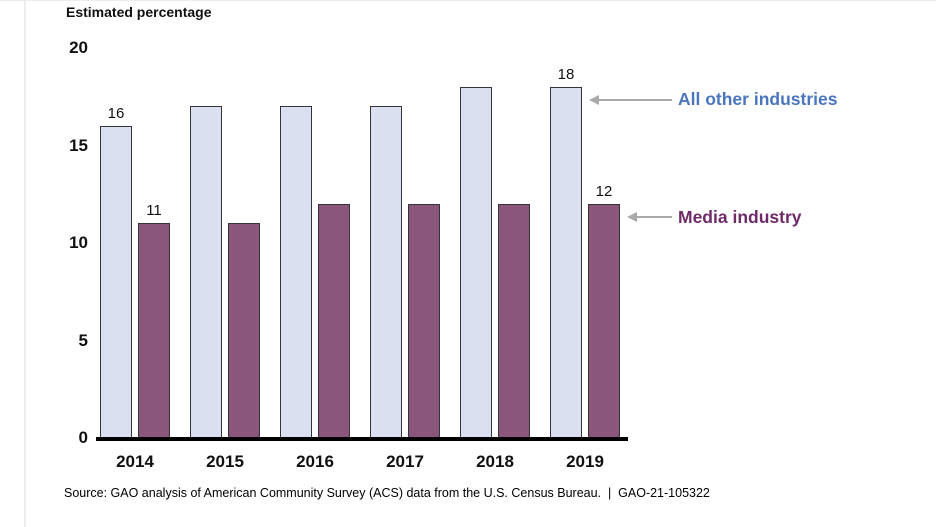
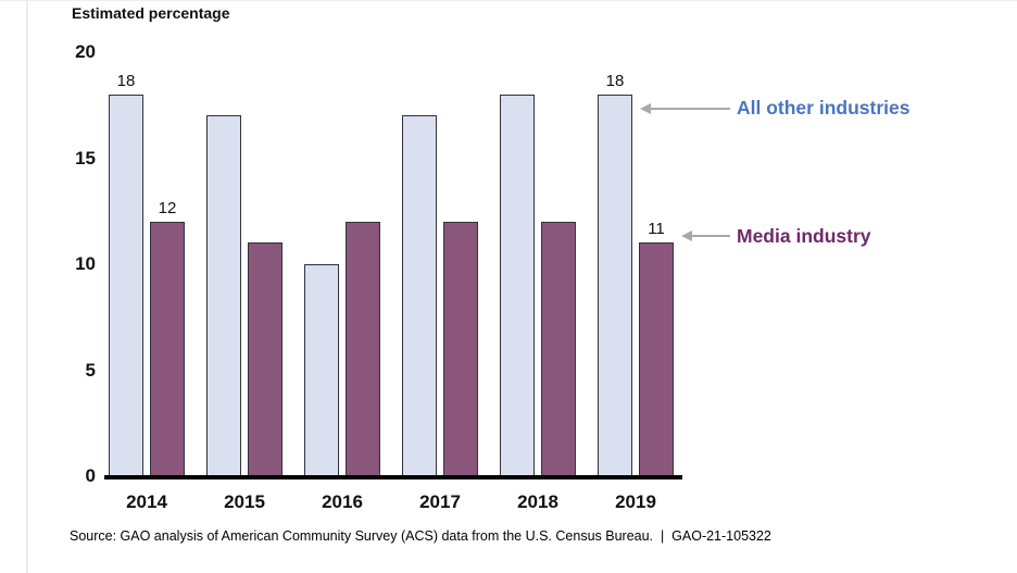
All other industries/2014: 16 -> 18
Media industry/2014: 11 -> 12
All other industries/2016: 17 -> 10
Media industry/2019: 12 -> 11
